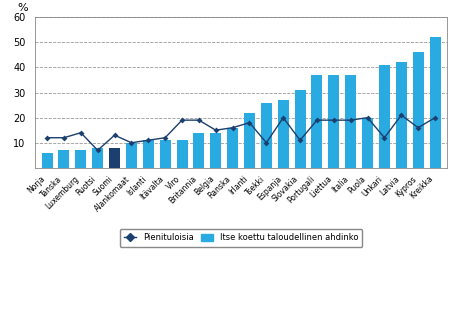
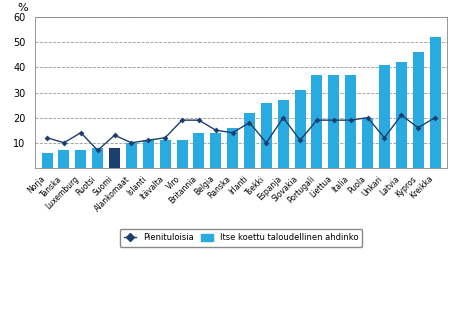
Pienituloisia/Tanska: 12 -> 10
Pienituloisia/Ranska: 16 -> 14
